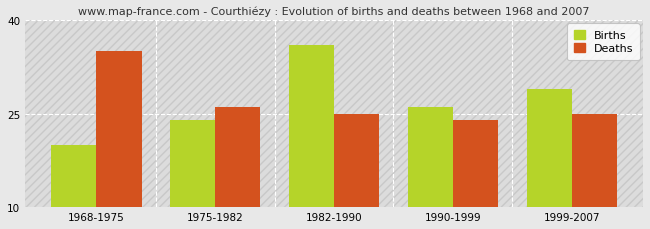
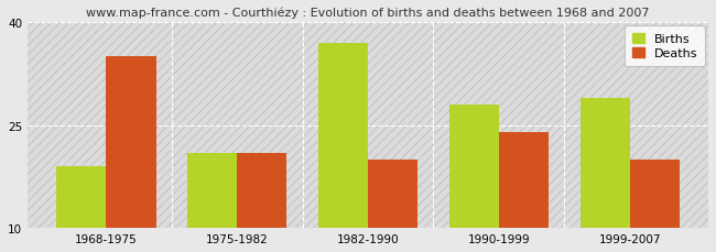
Births/1968-1975: 20 -> 19
Births/1975-1982: 24 -> 21
Deaths/1975-1982: 26 -> 21
Births/1982-1990: 36 -> 37
Deaths/1982-1990: 25 -> 20
Births/1990-1999: 26 -> 28
Deaths/1999-2007: 25 -> 20
